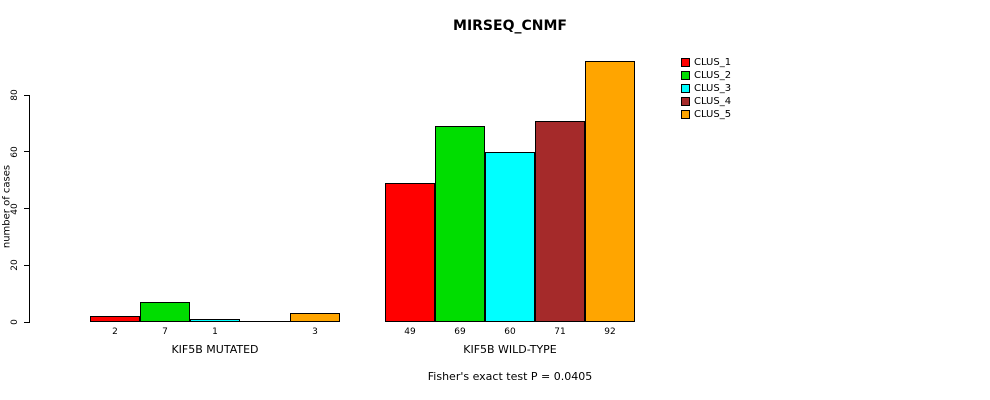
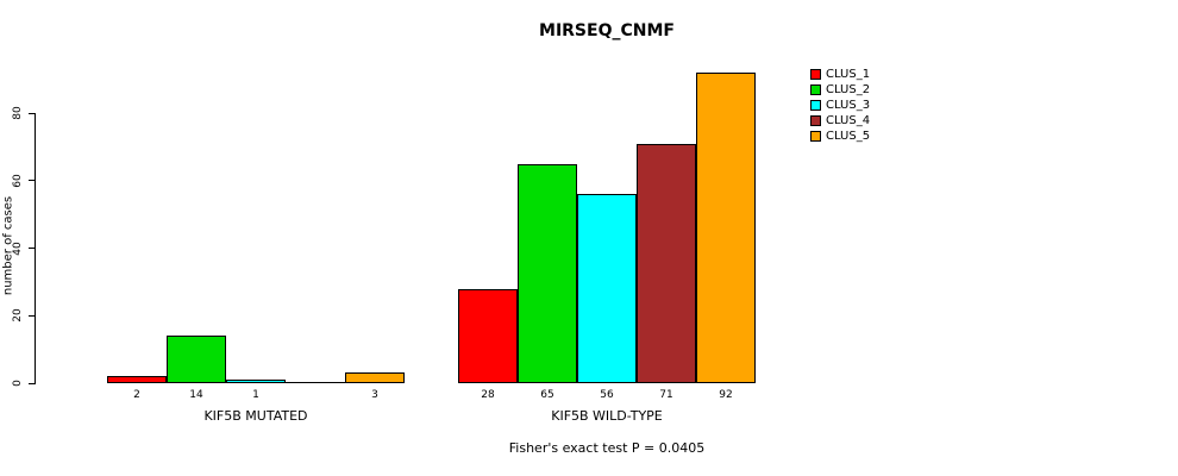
CLUS_2/KIF5B MUTATED: 7 -> 14
CLUS_1/KIF5B WILD-TYPE: 49 -> 28
CLUS_2/KIF5B WILD-TYPE: 69 -> 65
CLUS_3/KIF5B WILD-TYPE: 60 -> 56
